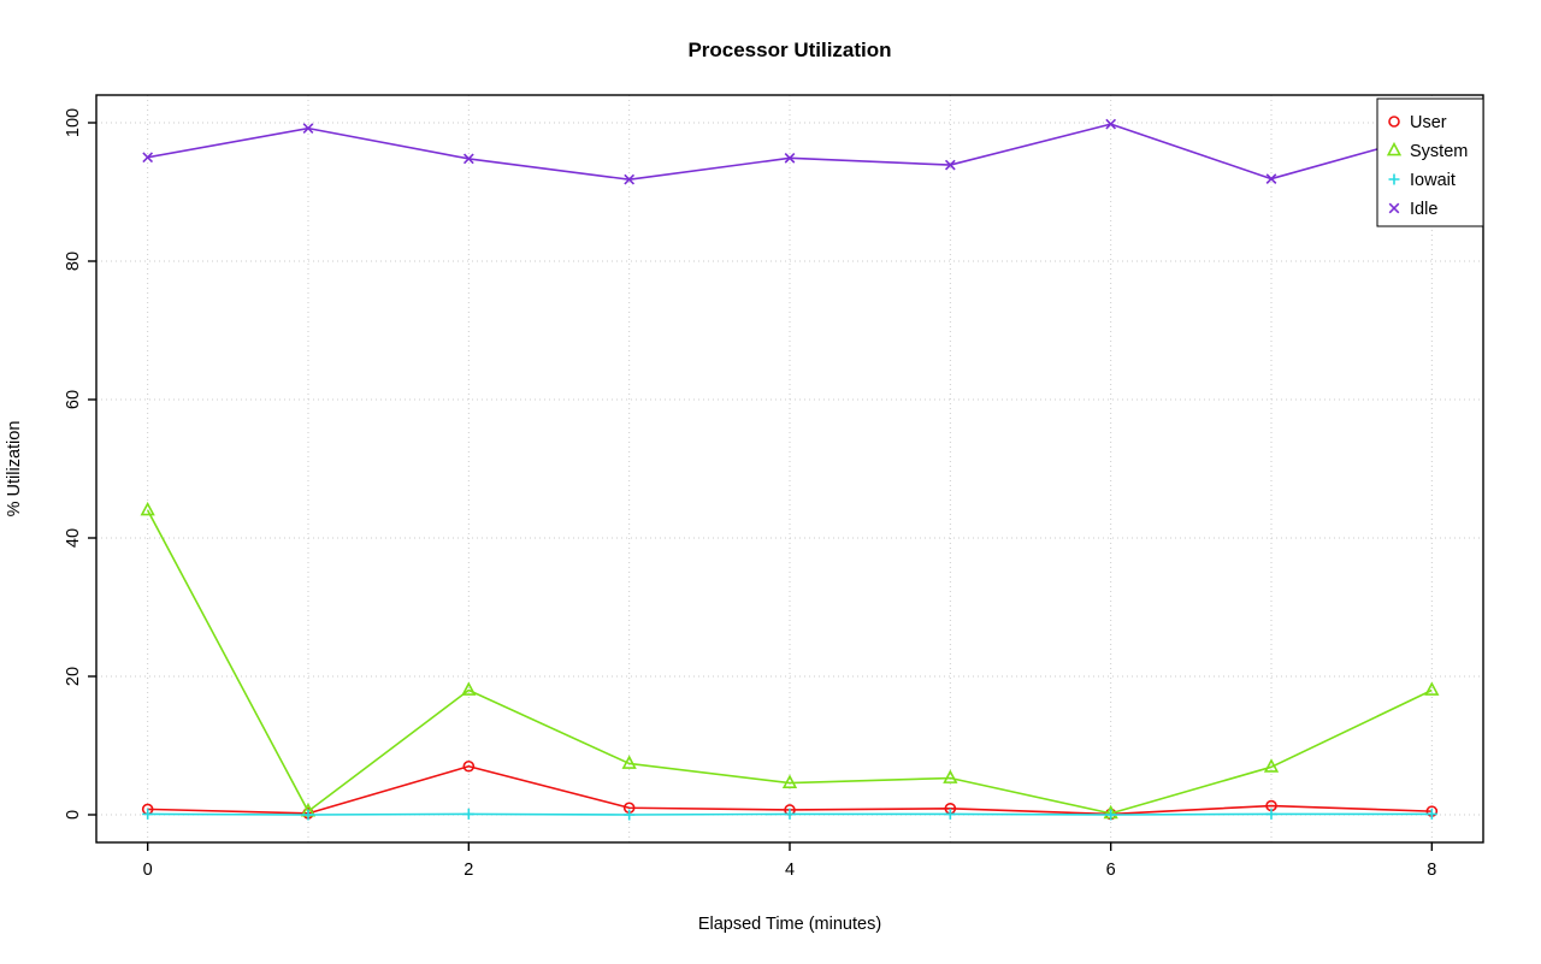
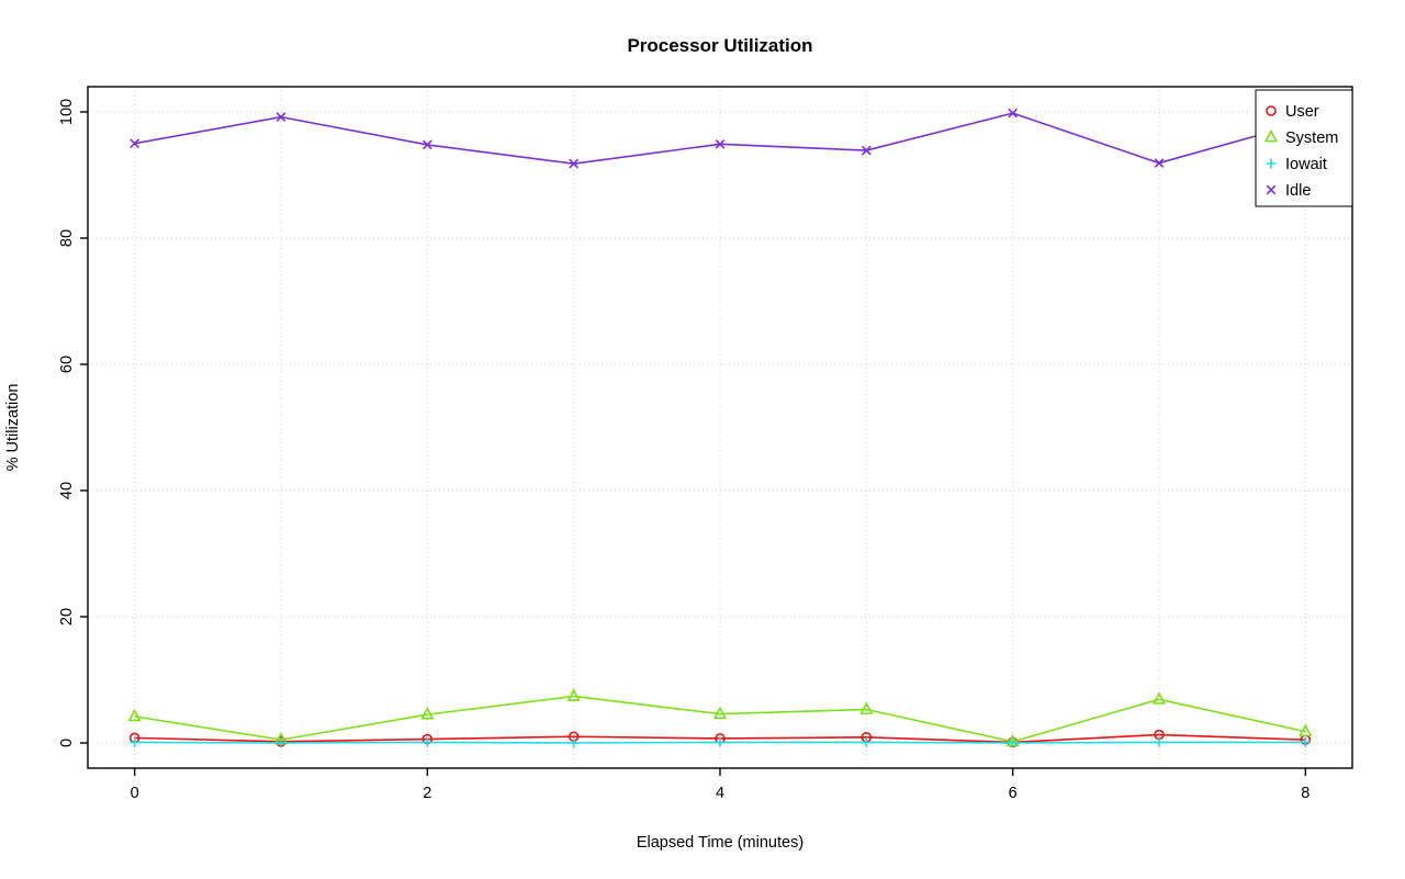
System/0: 44 -> 4
User/2: 7 -> 1
System/2: 18 -> 4
System/8: 18 -> 2
